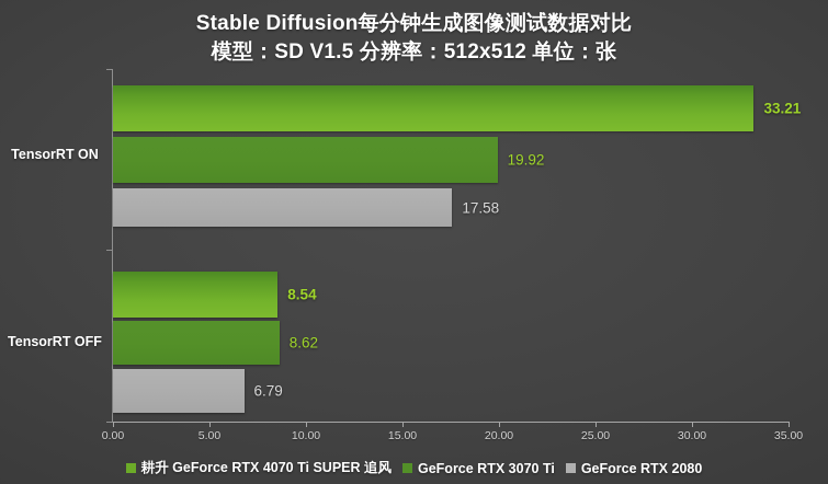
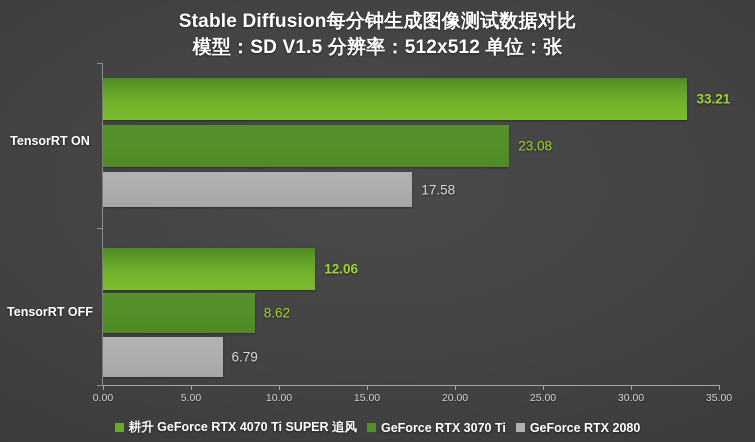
GeForce RTX 3070 Ti/TensorRT ON: 19.92 -> 23.08
耕升 GeForce RTX 4070 Ti SUPER 追风/TensorRT OFF: 8.54 -> 12.06
